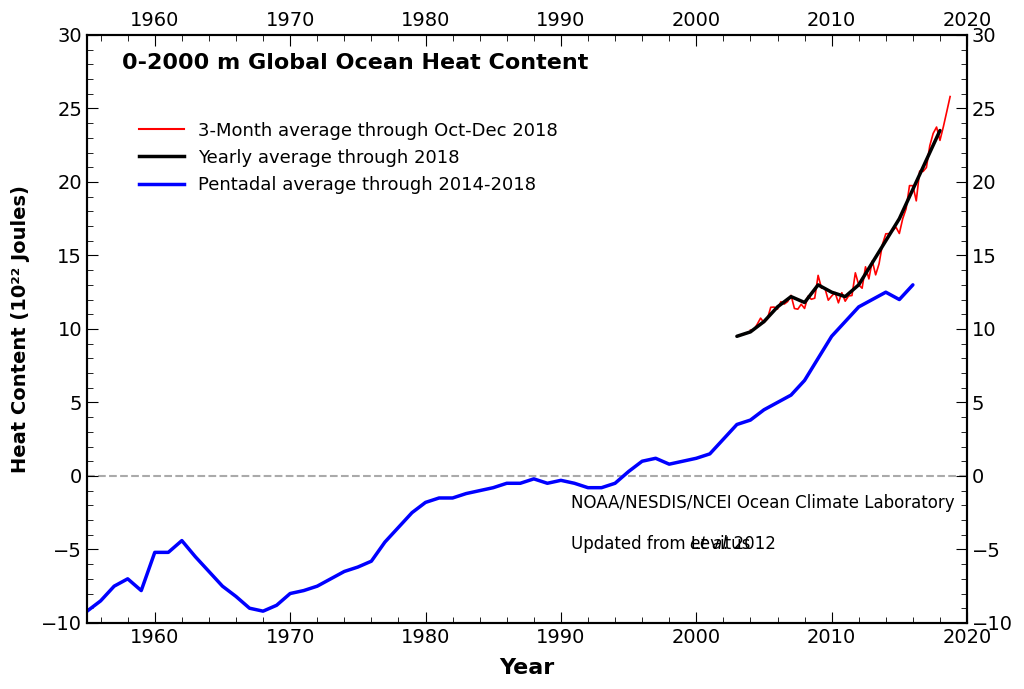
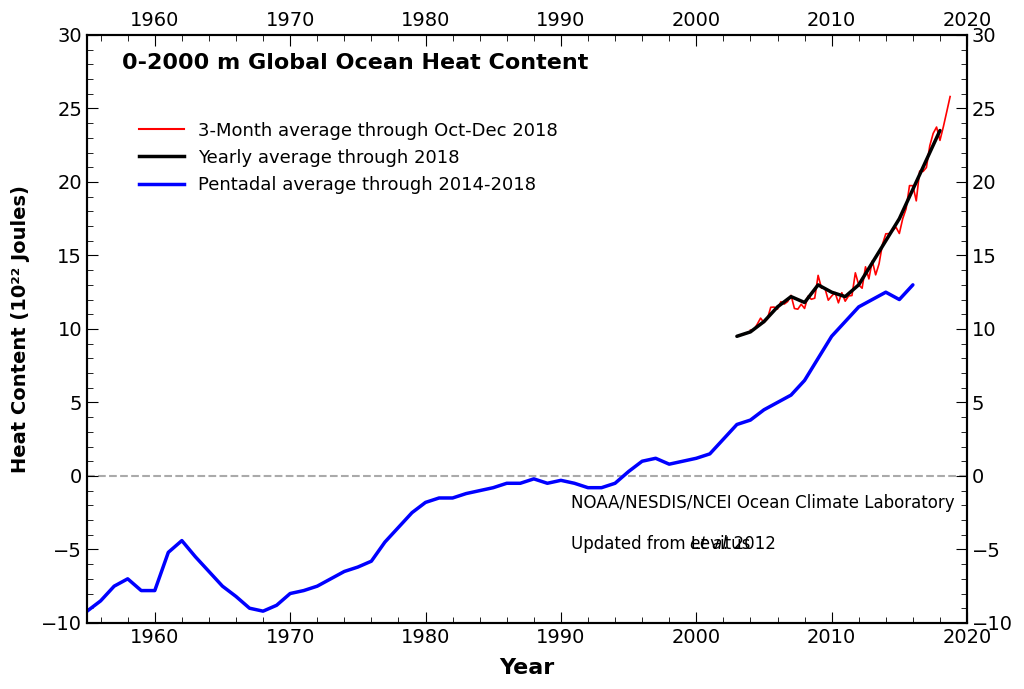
Pentadal average through 2014-2018/1960: -5.2 -> -7.8
